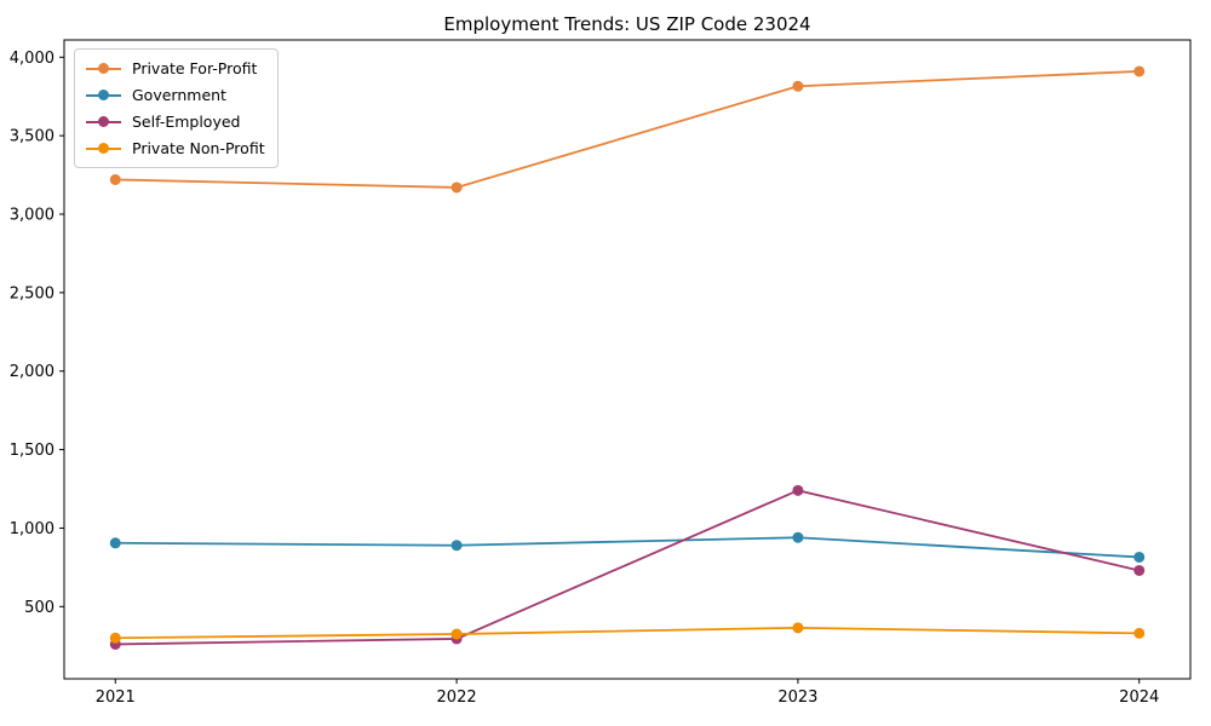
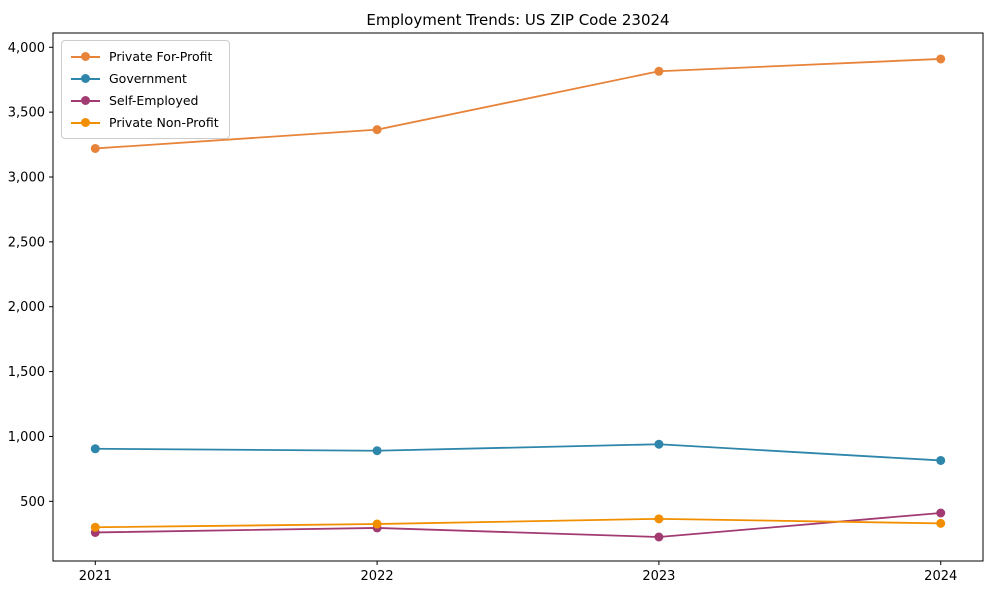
Private For-Profit/2022: 3170 -> 3360
Self-Employed/2023: 1240 -> 220
Self-Employed/2024: 730 -> 410
